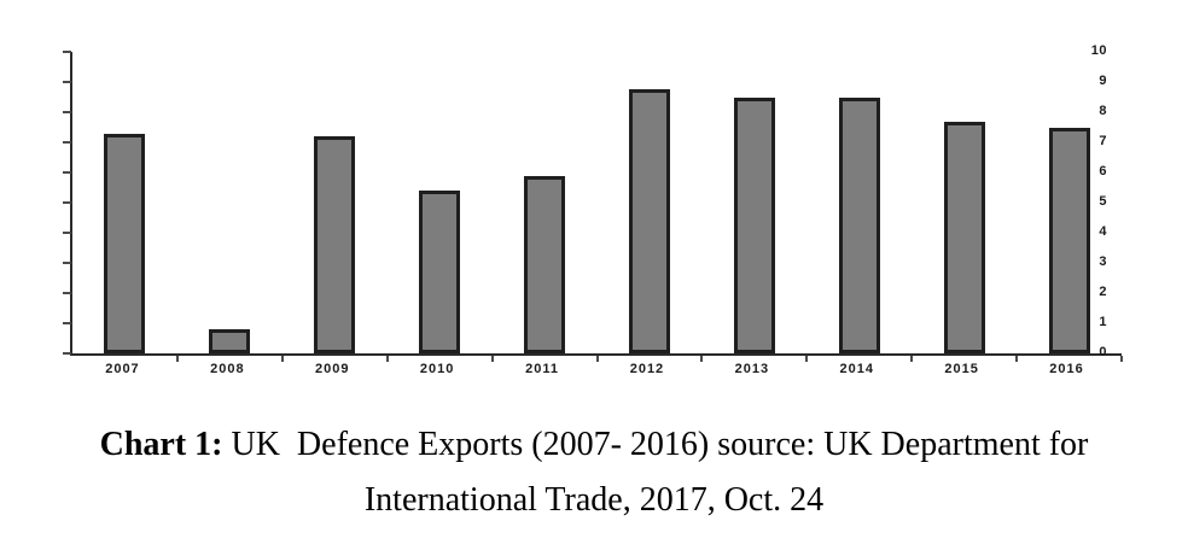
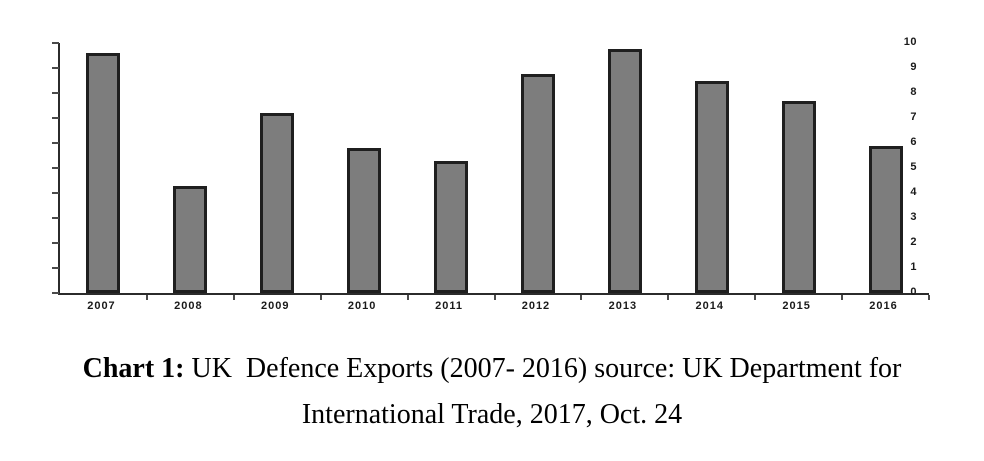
2007: 7.3 -> 9.6
2008: 0.8 -> 4.3
2010: 5.4 -> 5.8
2011: 5.9 -> 5.3
2013: 8.5 -> 9.8
2016: 7.5 -> 5.9
